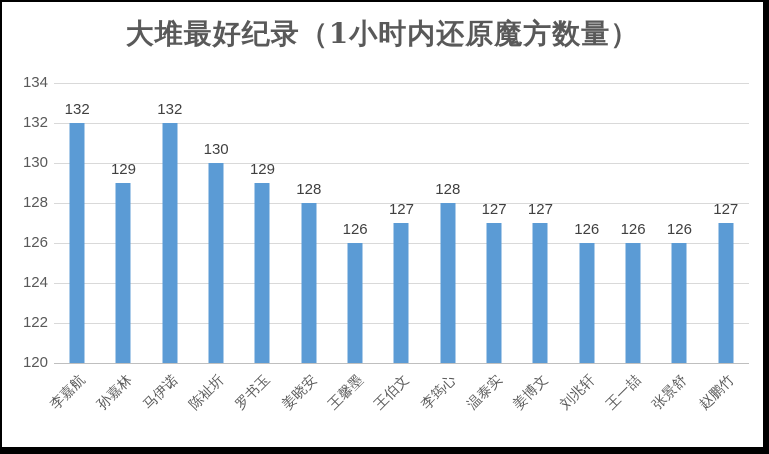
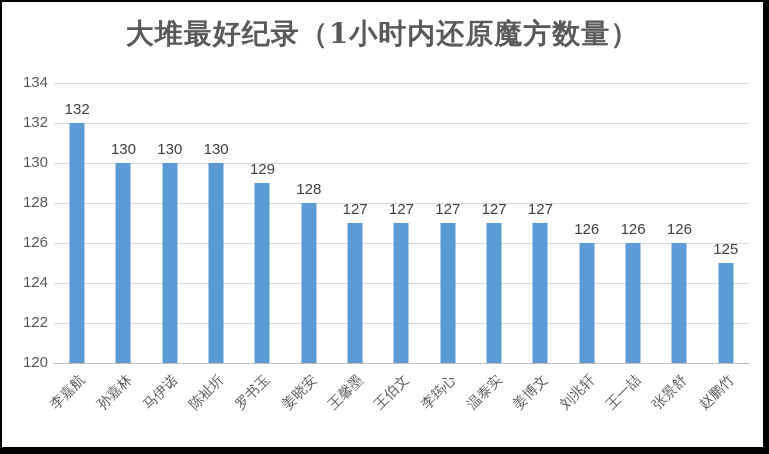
孙嘉林: 129 -> 130
马伊诺: 132 -> 130
王馨墨: 126 -> 127
李筠心: 128 -> 127
赵鹏竹: 127 -> 125
